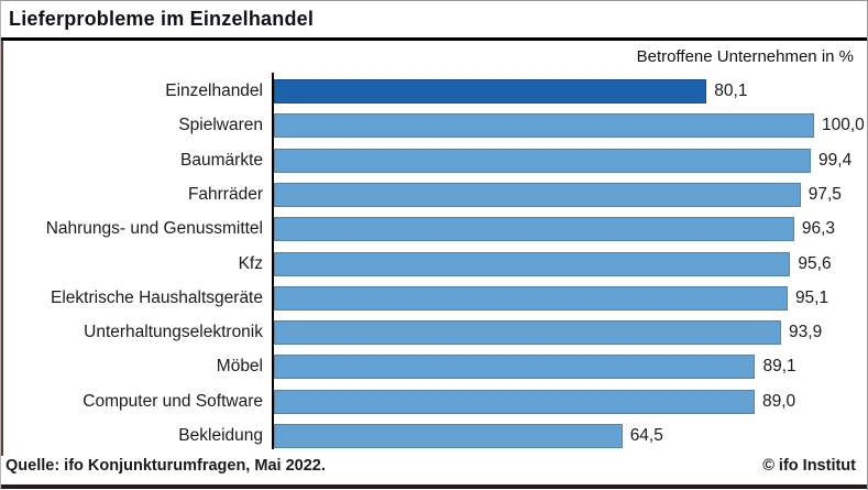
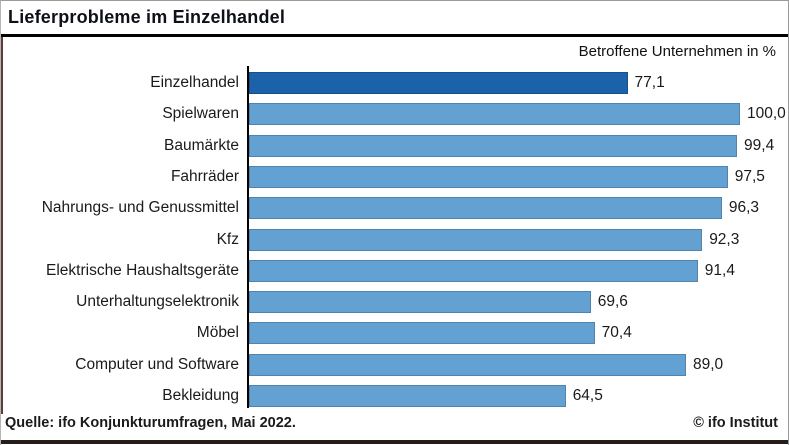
Einzelhandel: 80,1 -> 77,1
Kfz: 95,6 -> 92,3
Elektrische Haushaltsgeräte: 95,1 -> 91,4
Unterhaltungselektronik: 93,9 -> 69,6
Möbel: 89,1 -> 70,4
